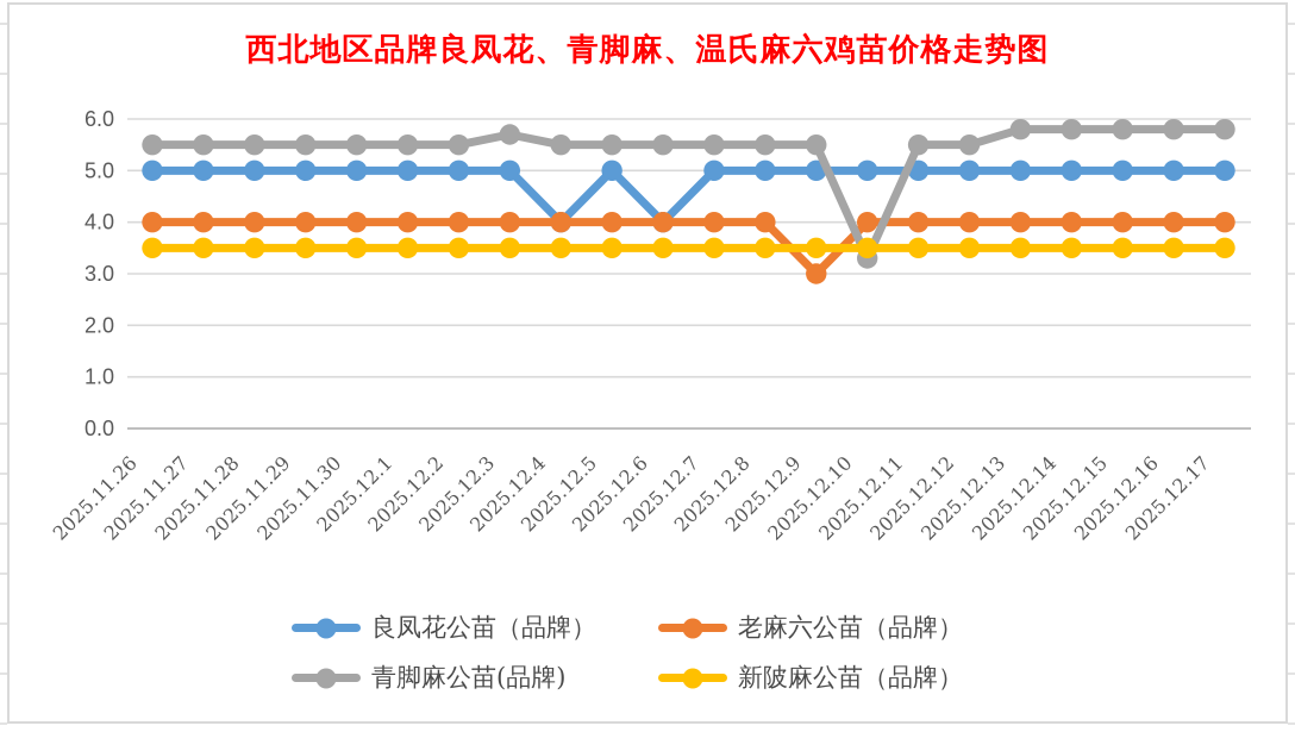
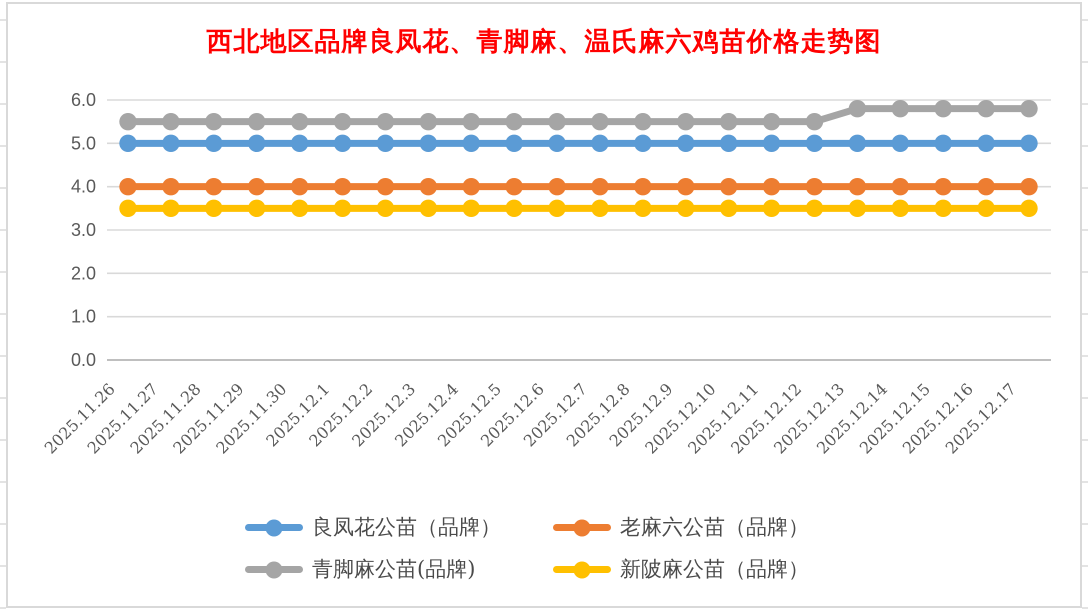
青脚麻公苗(品牌)/2025.12.3: 5.7 -> 5.5
良凤花公苗（品牌）/2025.12.4: 4 -> 5
良凤花公苗（品牌）/2025.12.6: 4 -> 5
老麻六公苗（品牌）/2025.12.9: 3 -> 4
青脚麻公苗(品牌)/2025.12.10: 3.3 -> 5.5
